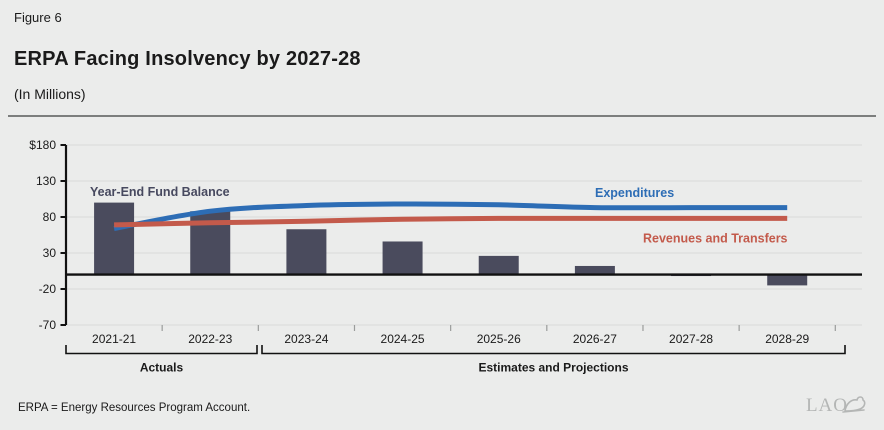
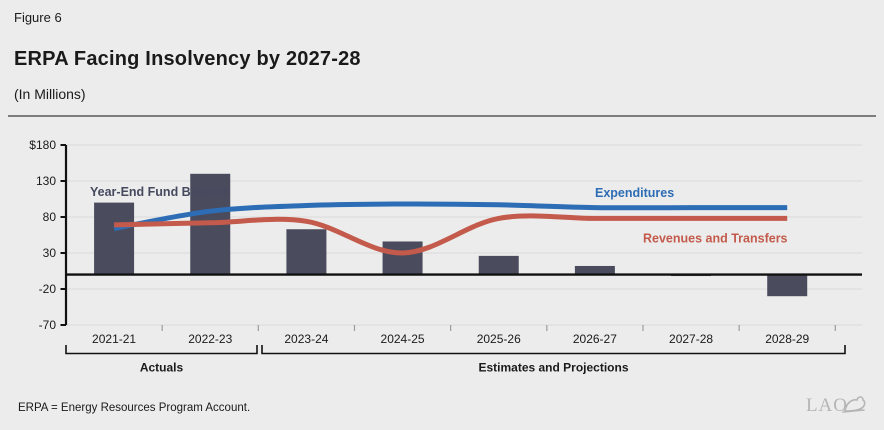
Year-End Fund Balance/2022-23: $90 -> $140
Revenues and Transfers/2024-25: $80 -> $30
Year-End Fund Balance/2028-29: -$20 -> -$30
